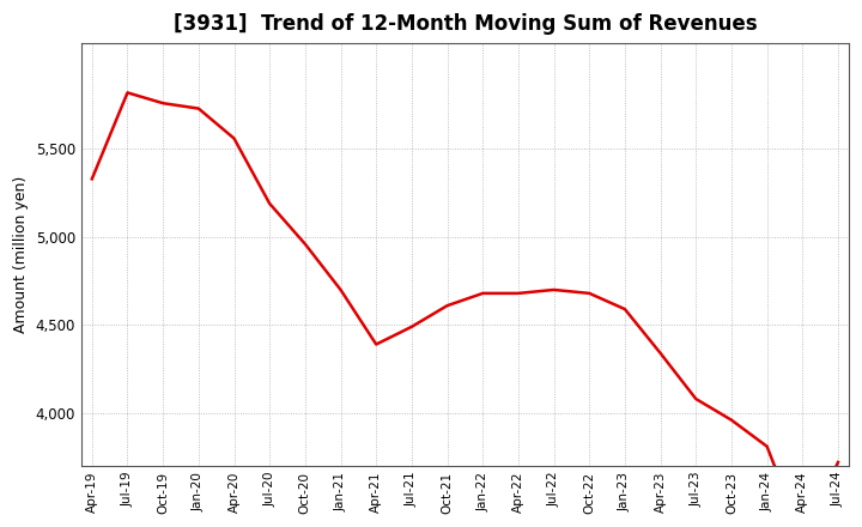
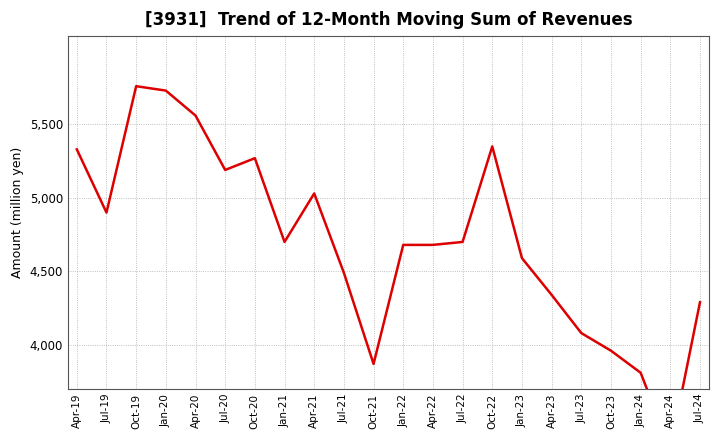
Jul-19: 5,820 -> 4,900
Oct-20: 4,960 -> 5,270
Apr-21: 4,390 -> 5,030
Oct-21: 4,610 -> 3,870
Oct-22: 4,680 -> 5,350
Jul-24: 3,720 -> 4,290
